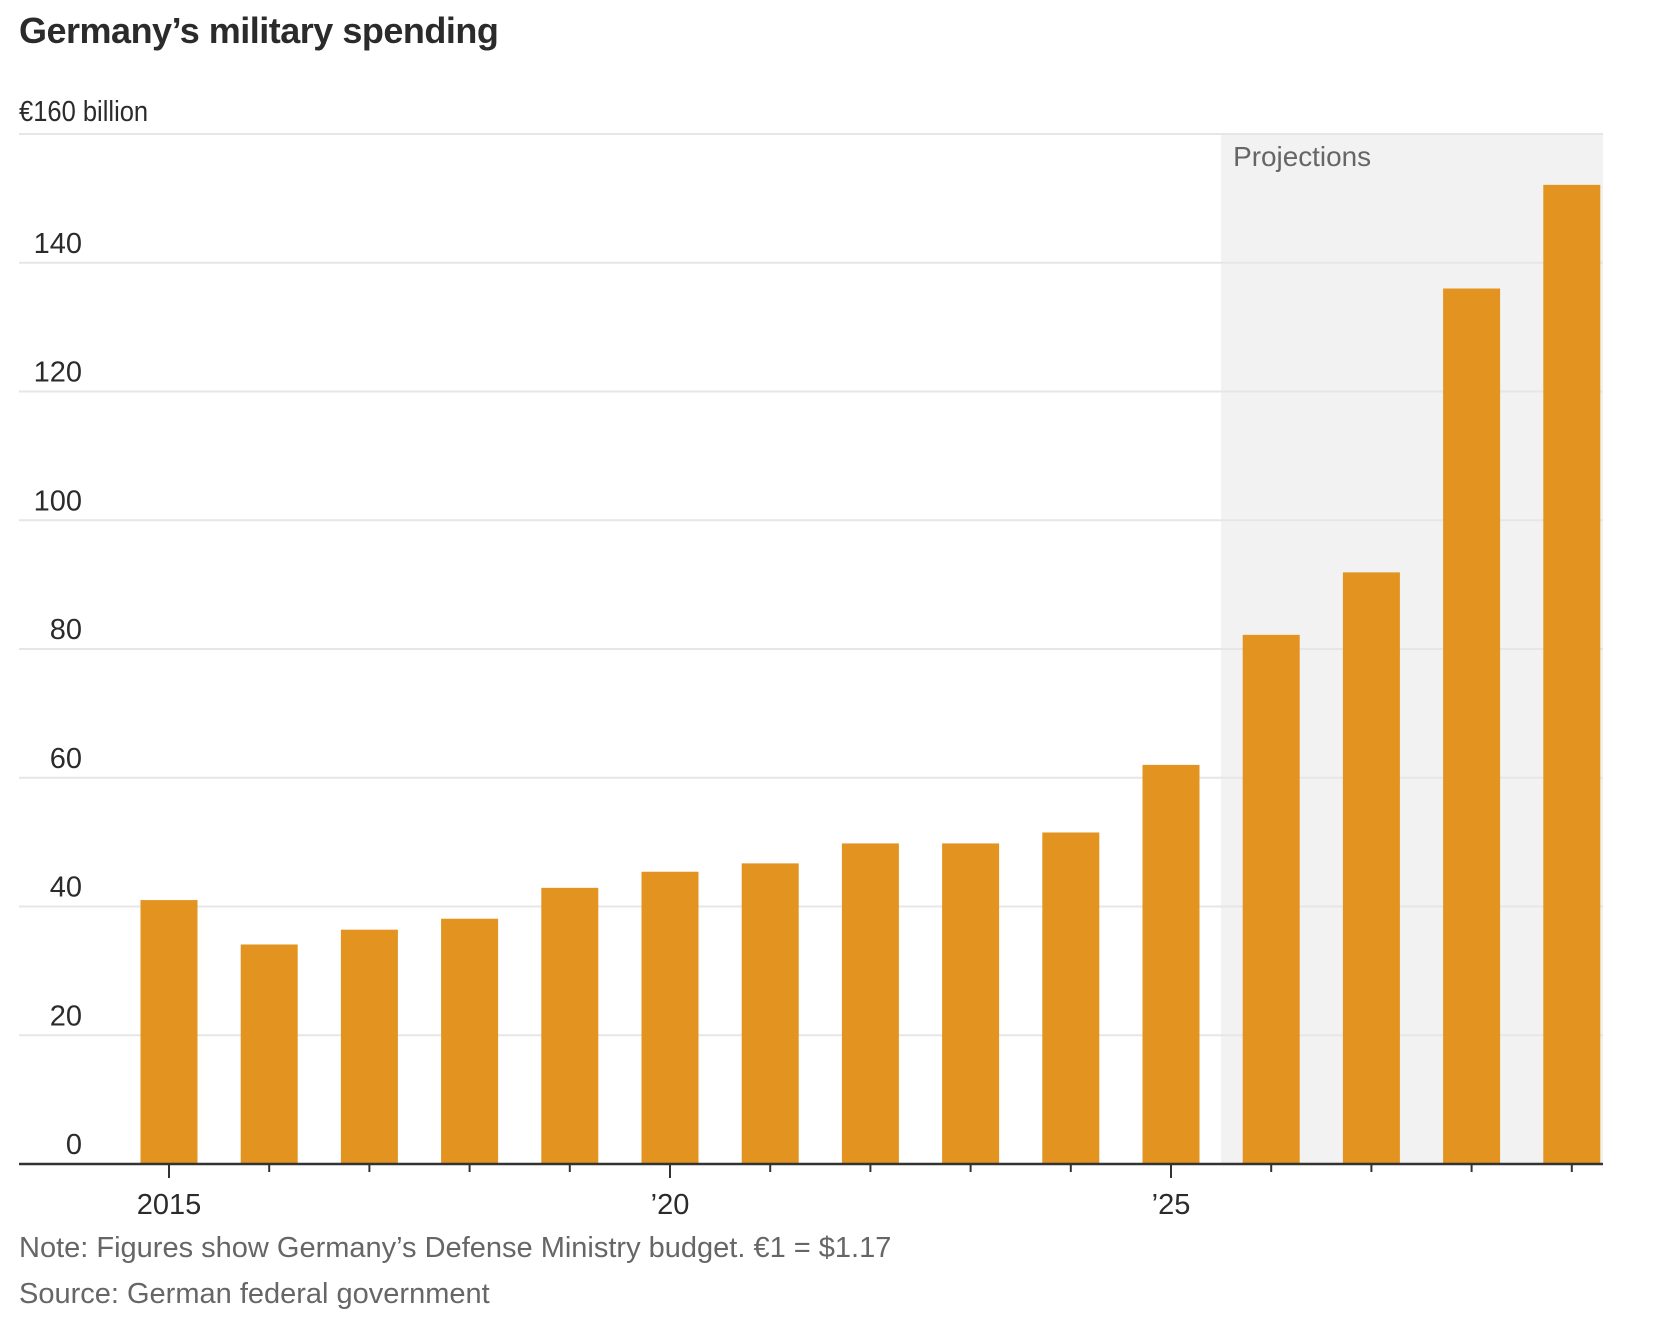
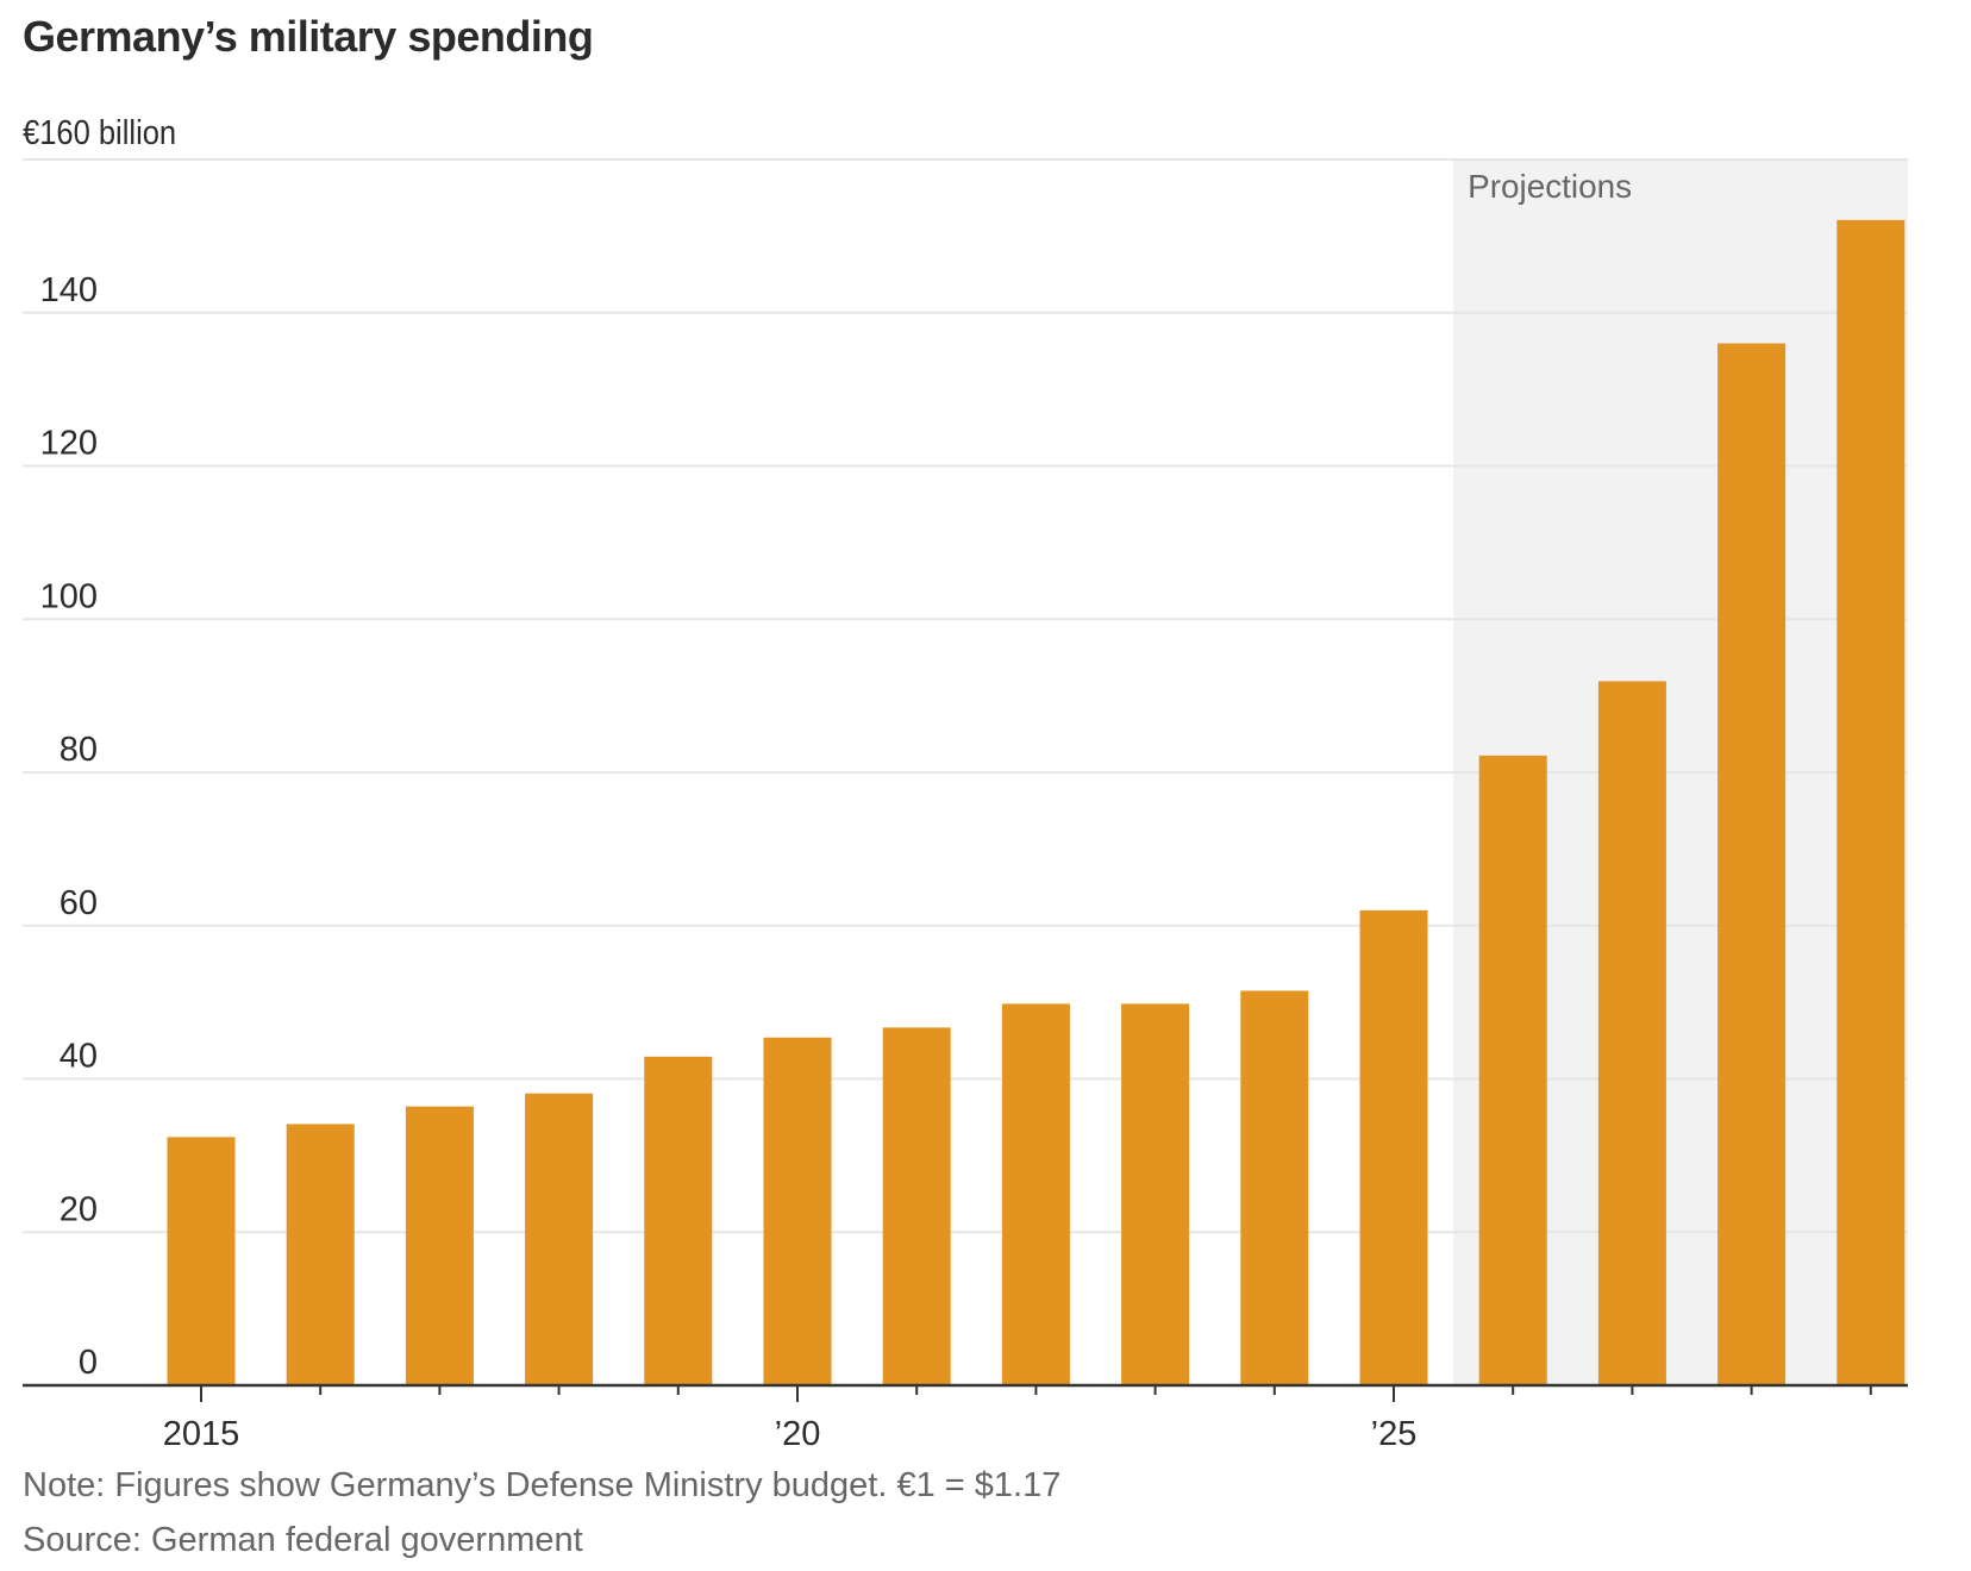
2015: 41 -> 32
